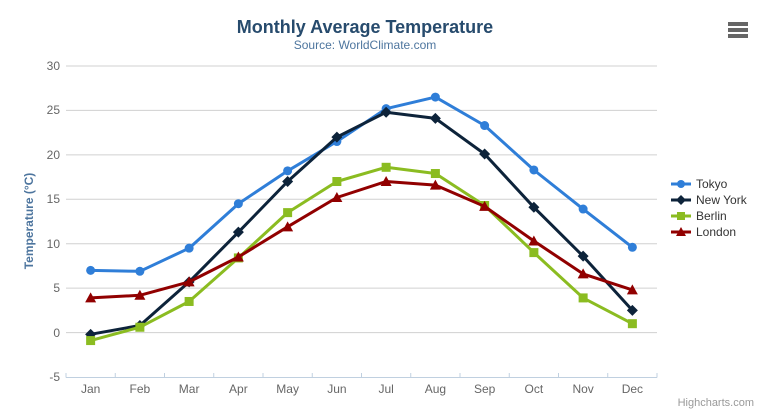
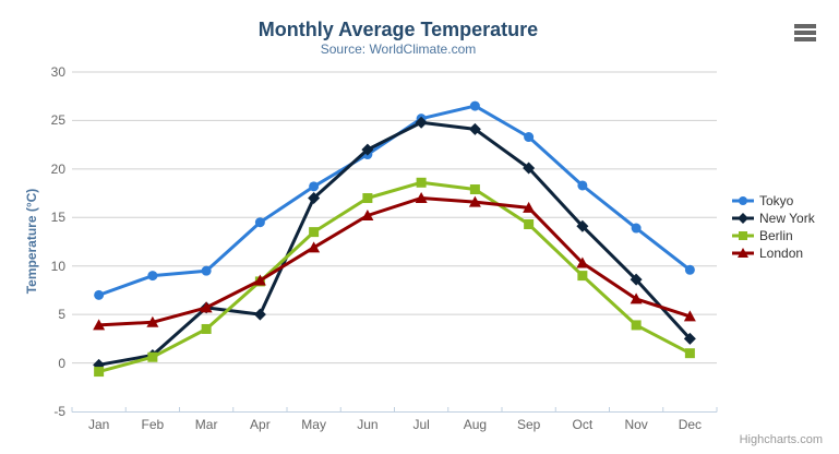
Tokyo/Feb: 7 -> 9
New York/Apr: 11 -> 5
London/Sep: 14 -> 16
